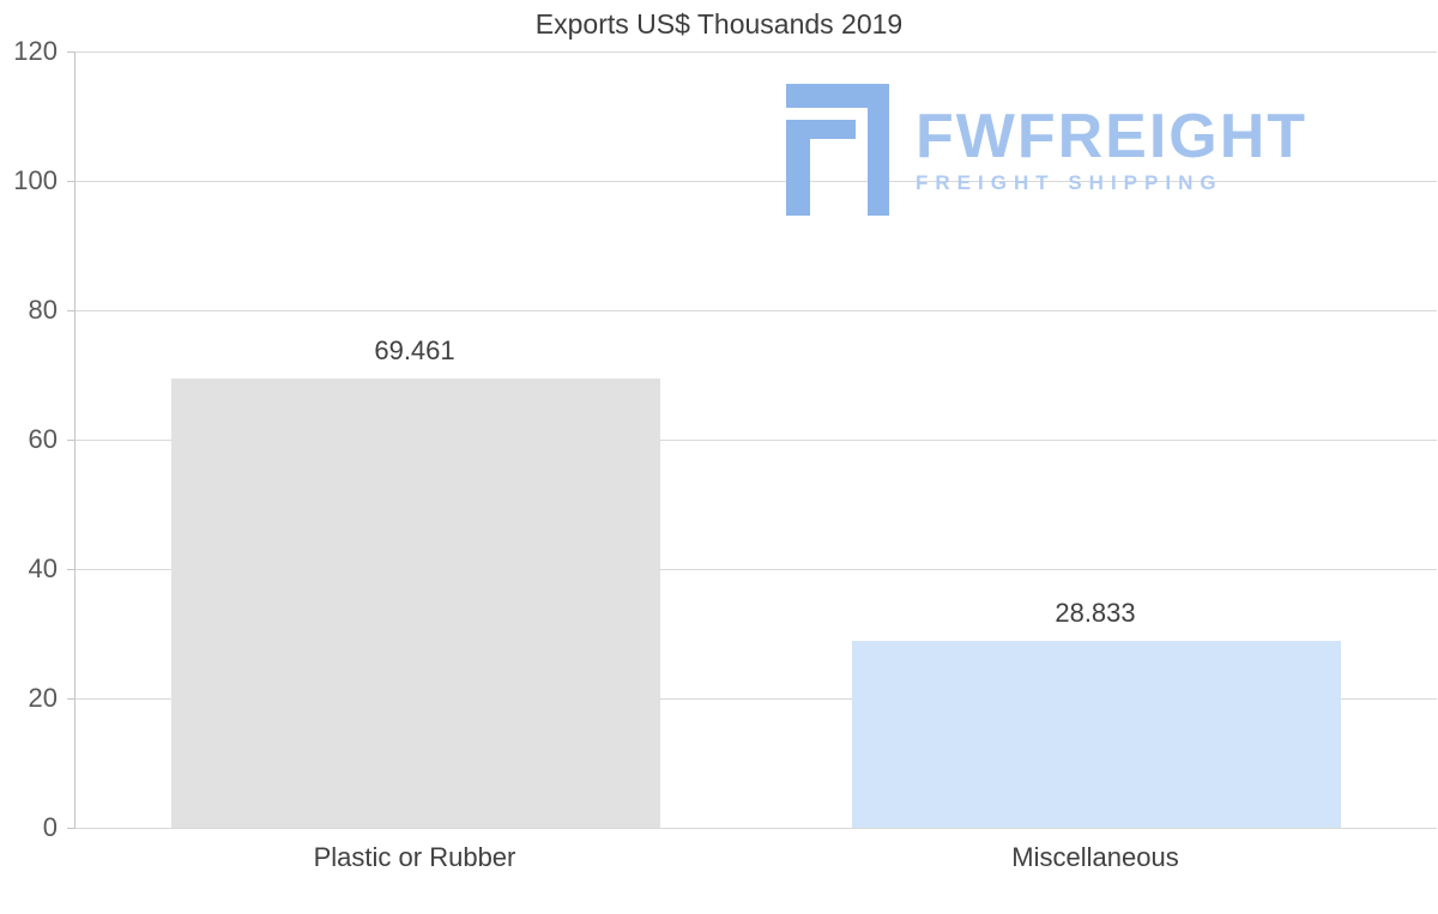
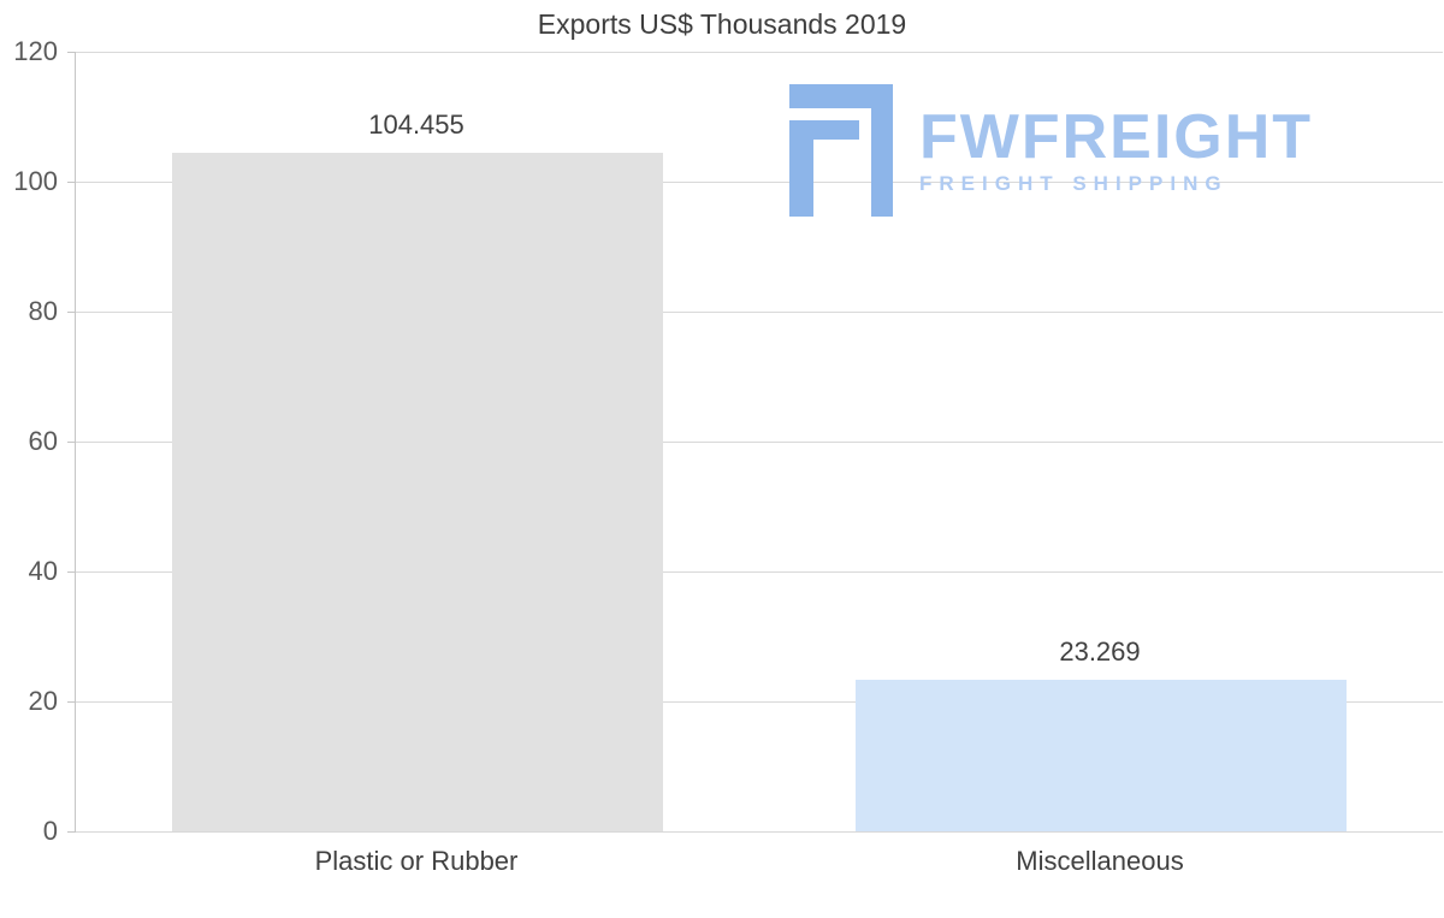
Plastic or Rubber: 69.461 -> 104.455
Miscellaneous: 28.833 -> 23.269
